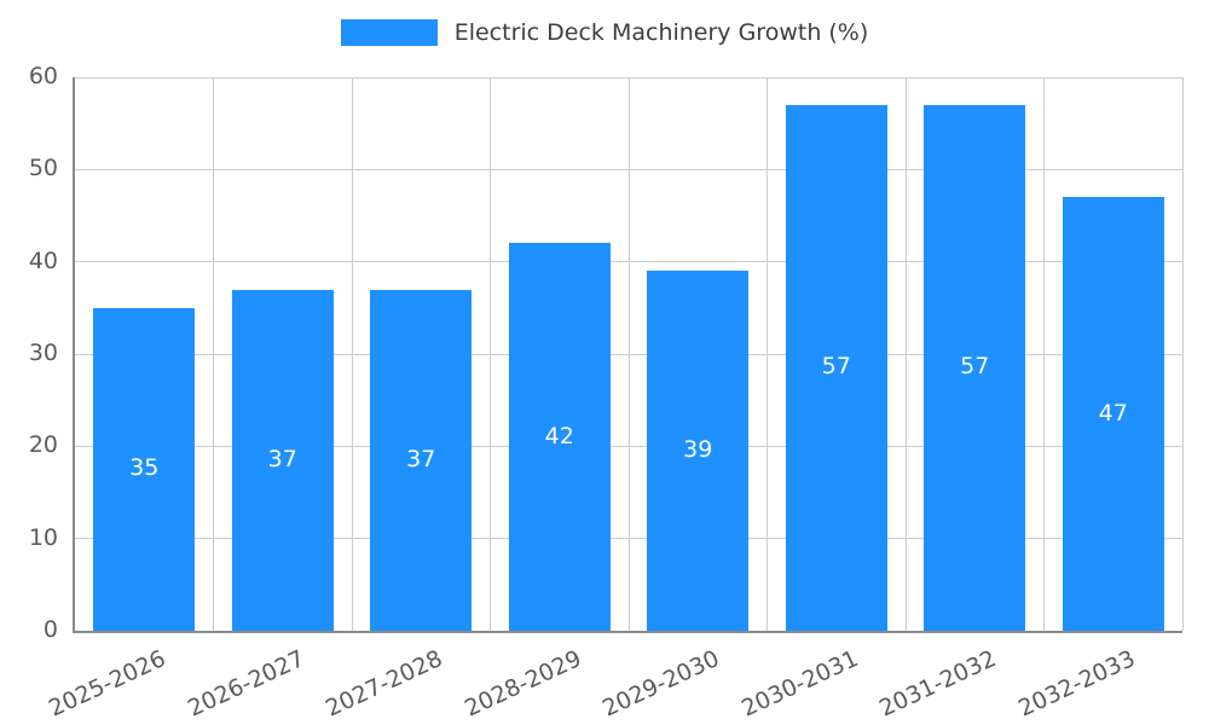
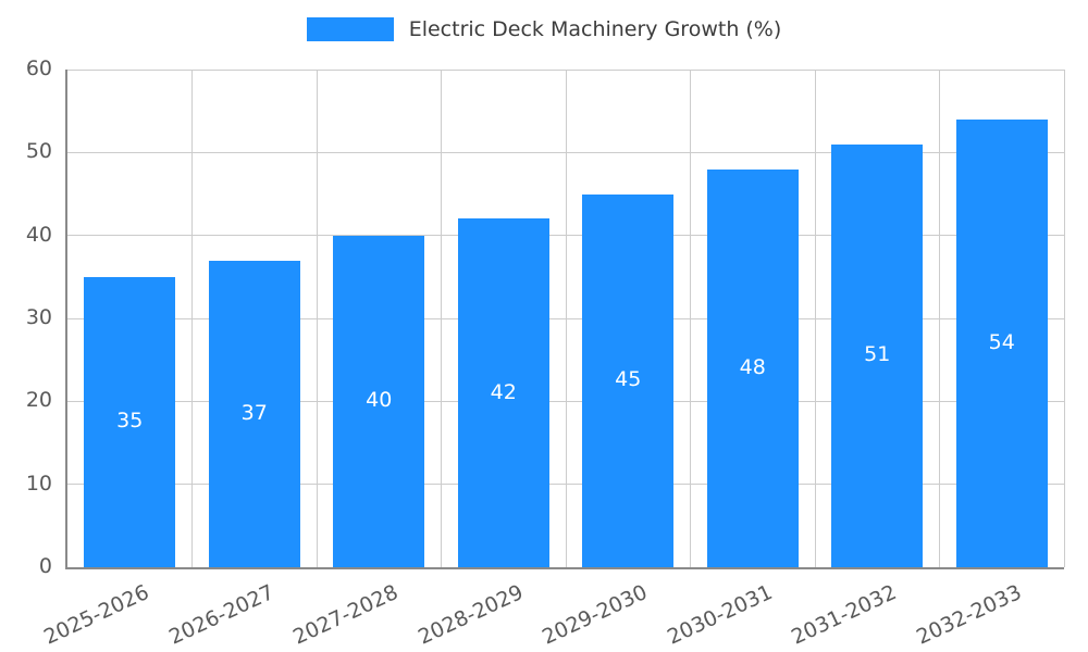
2027-2028: 37 -> 40
2029-2030: 39 -> 45
2030-2031: 57 -> 48
2031-2032: 57 -> 51
2032-2033: 47 -> 54
